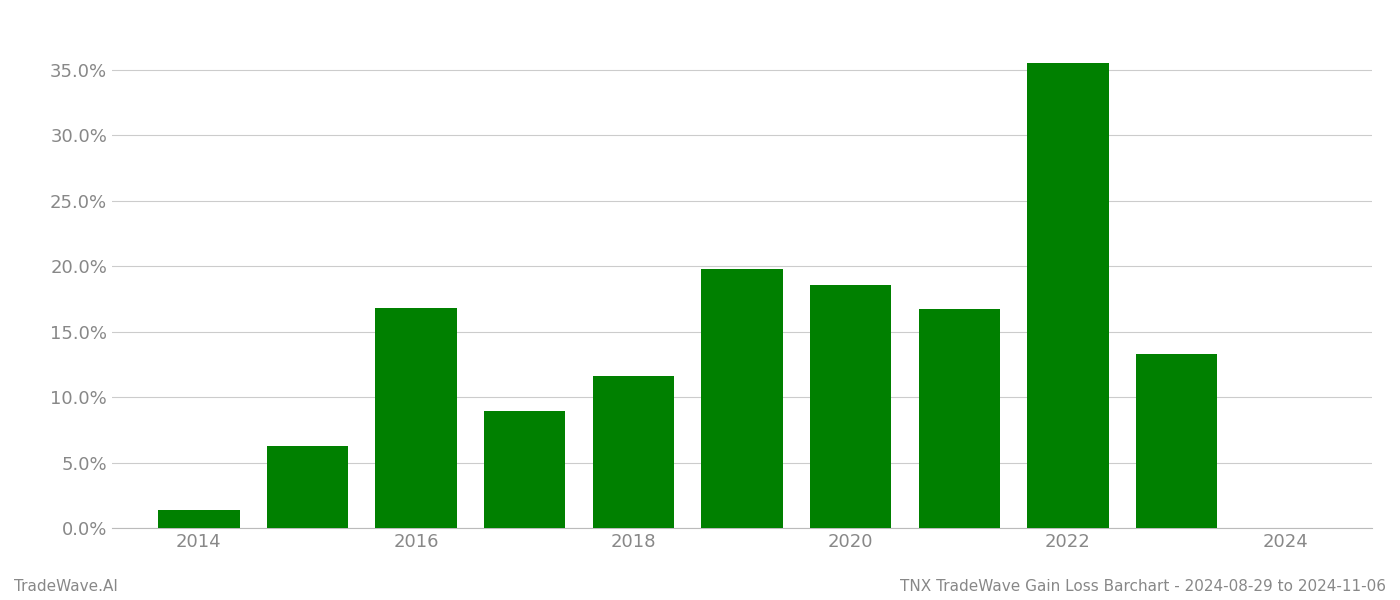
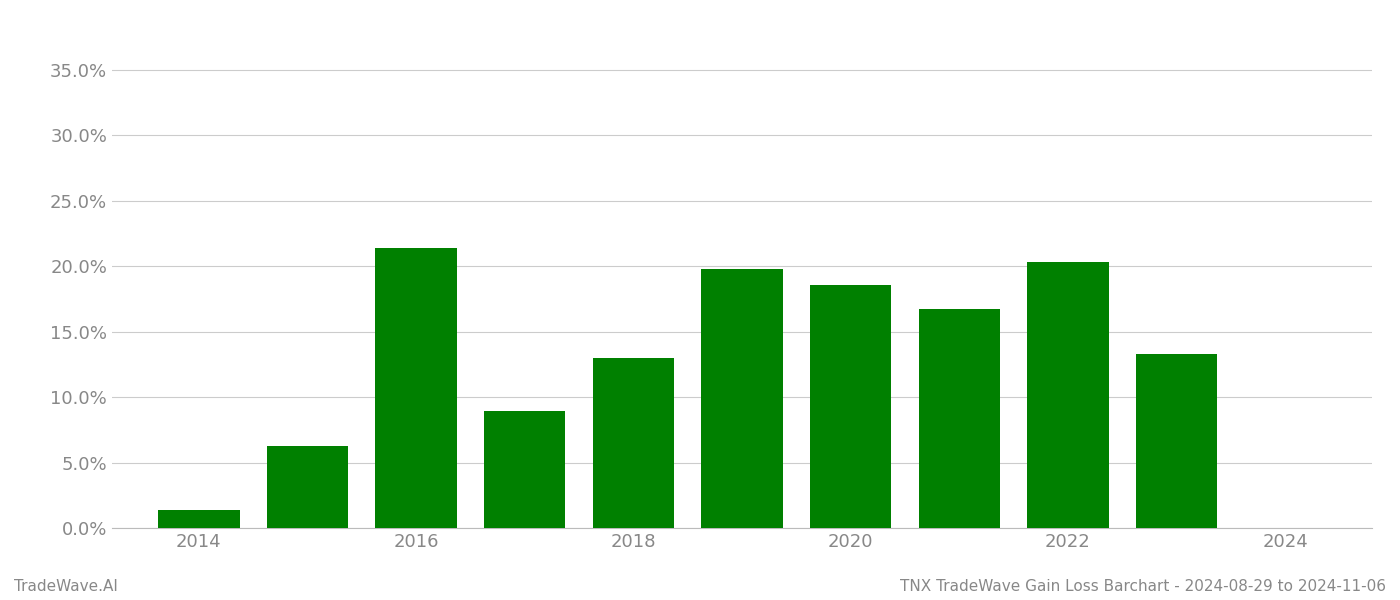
2016: 16.8% -> 21.4%
2018: 11.6% -> 13.0%
2022: 35.5% -> 20.3%
